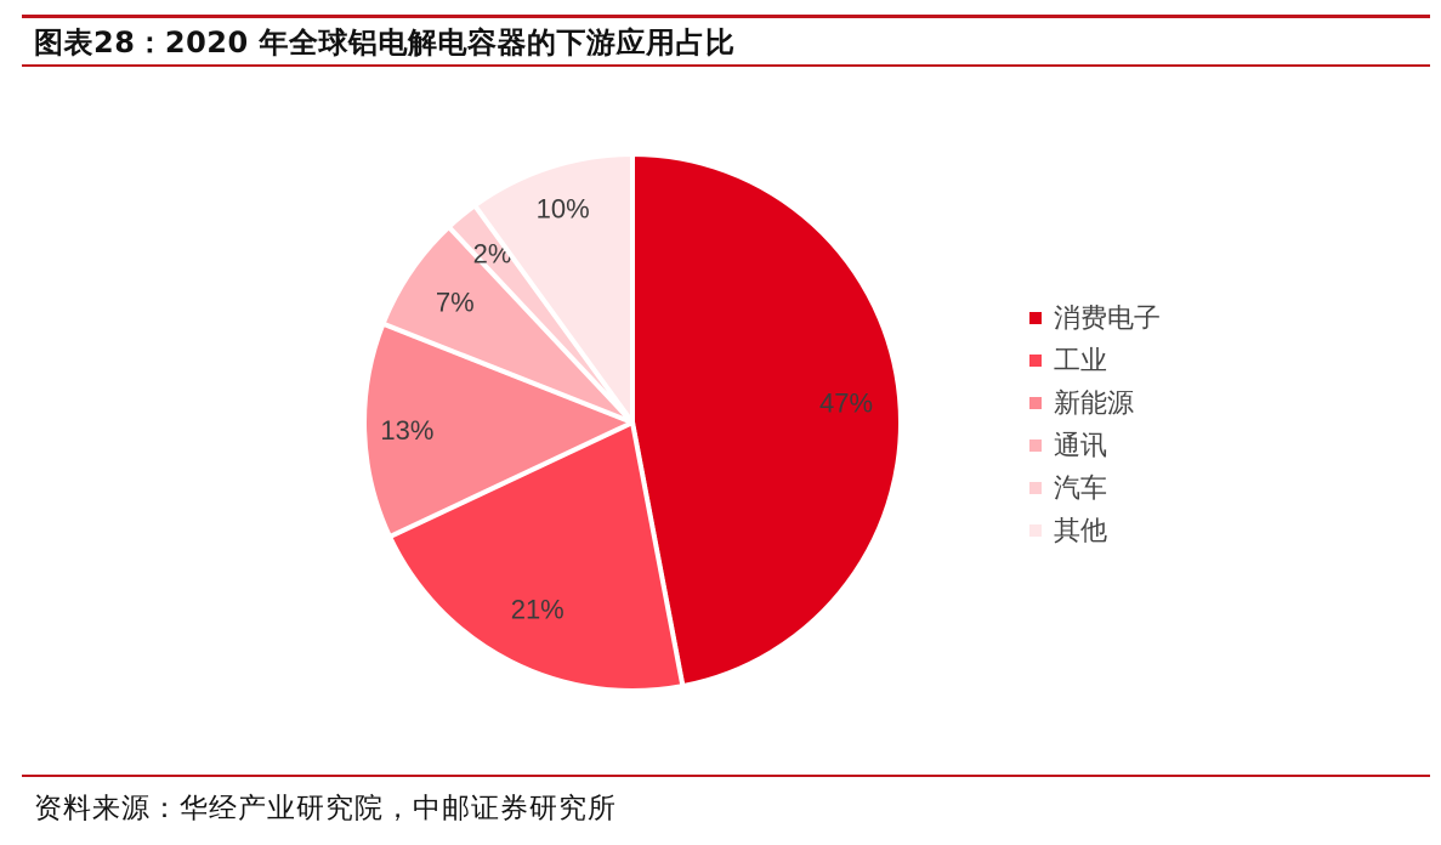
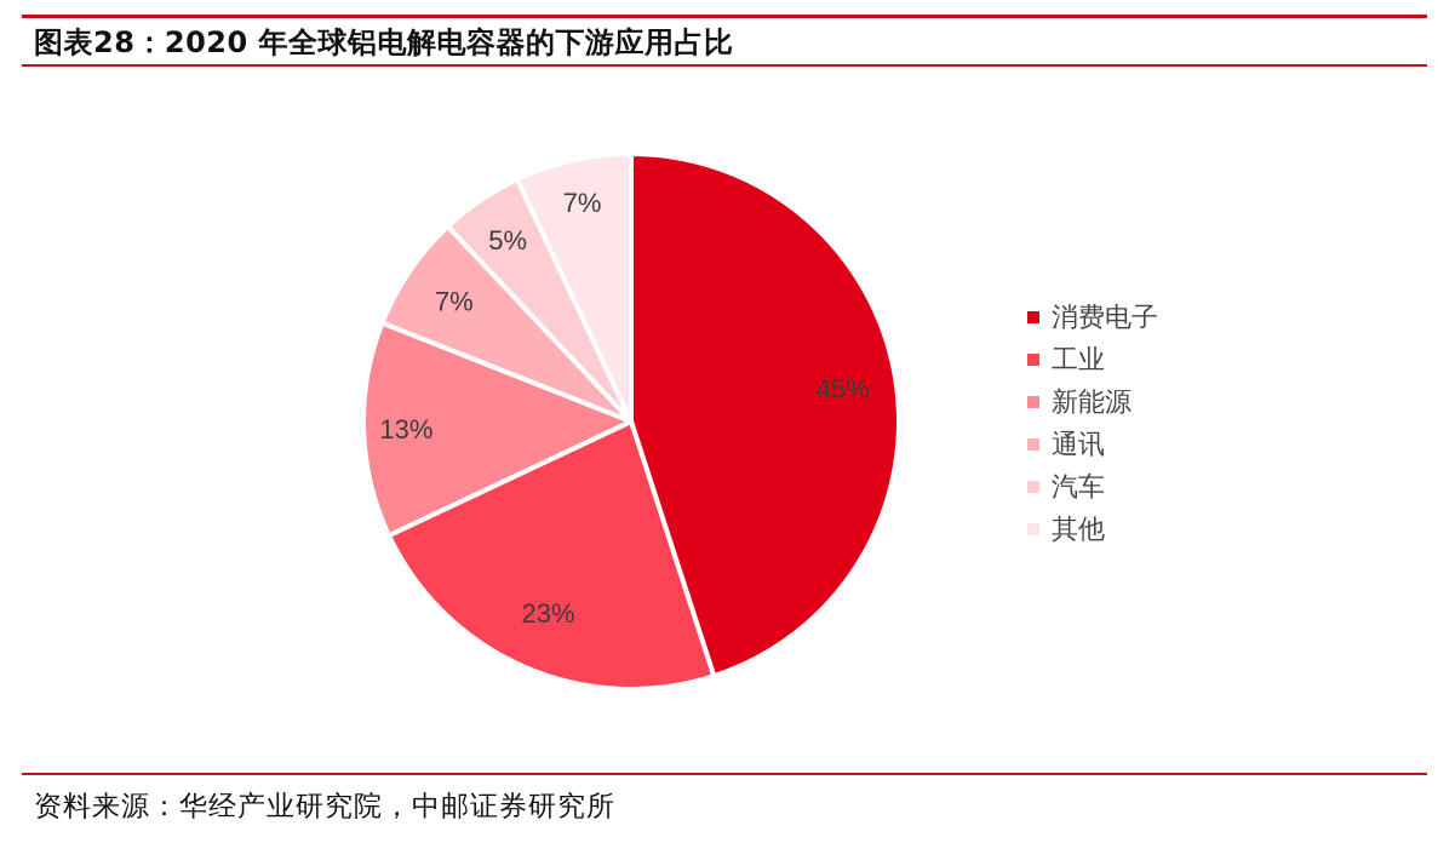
消费电子: 47% -> 45%
工业: 21% -> 23%
汽车: 2% -> 5%
其他: 10% -> 7%
